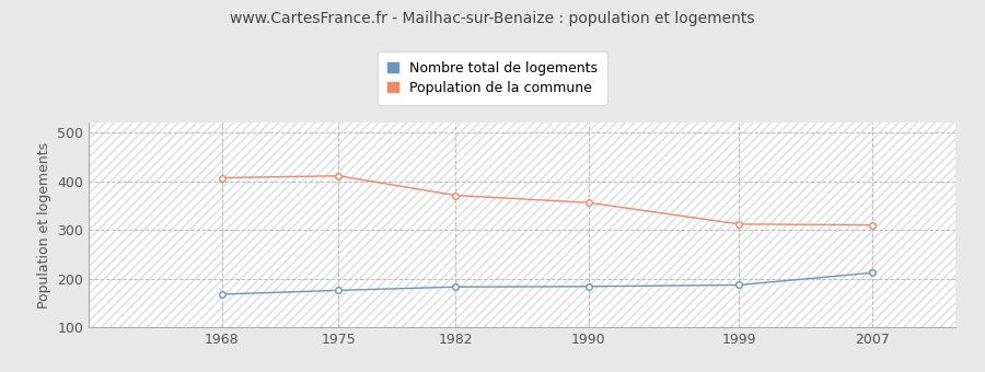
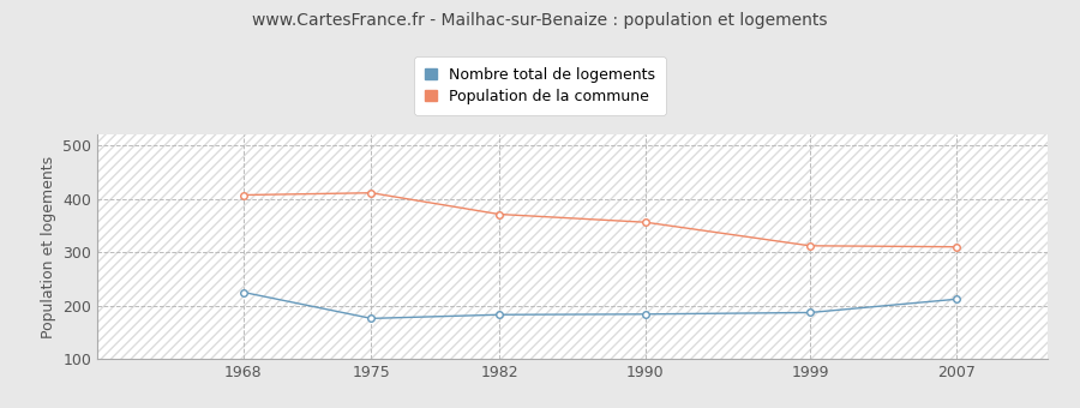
Nombre total de logements/1968: 168 -> 225
